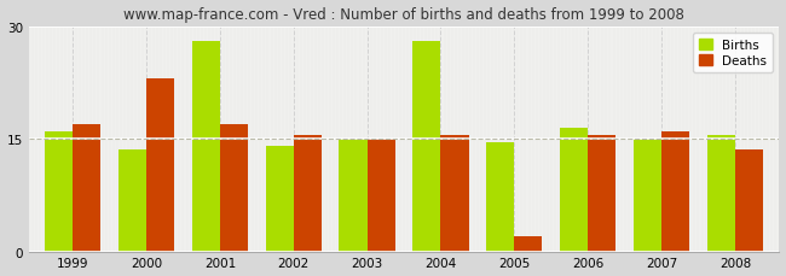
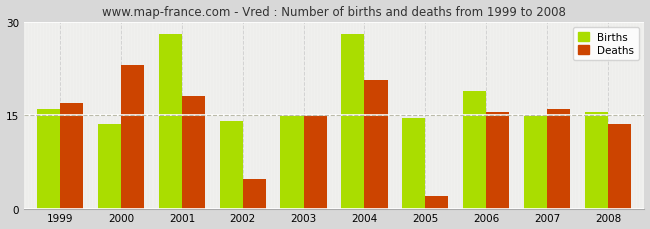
Deaths/2001: 17.0 -> 18.0
Deaths/2002: 15.5 -> 4.8
Deaths/2004: 15.5 -> 20.6
Births/2006: 16.5 -> 18.8
